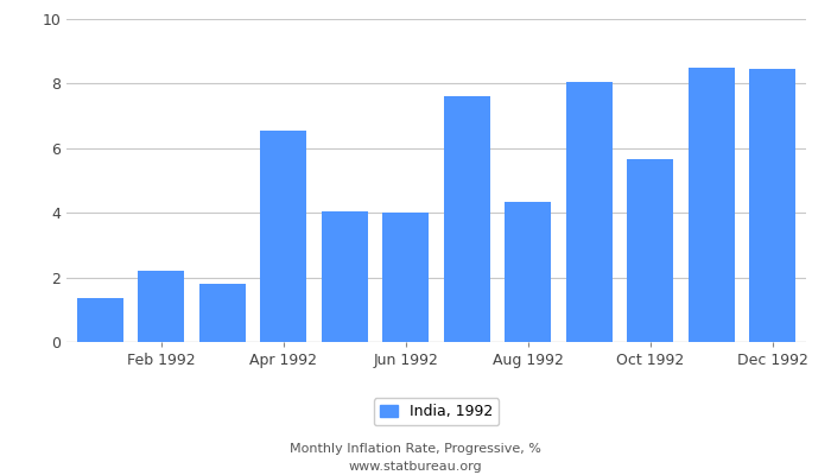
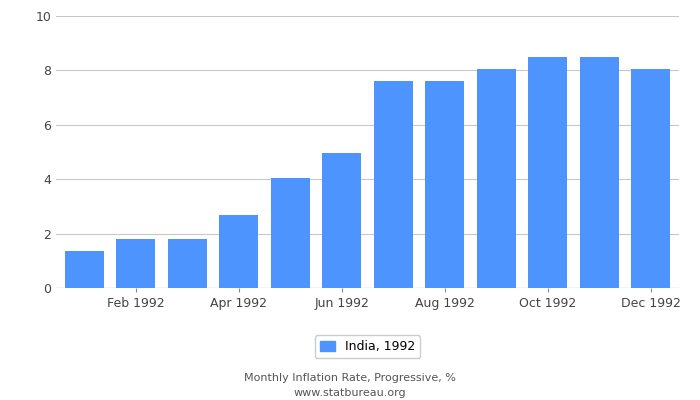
Feb 1992: 2.20 -> 1.80
Apr 1992: 6.55 -> 2.70
Jun 1992: 4.00 -> 4.95
Aug 1992: 4.35 -> 7.60
Oct 1992: 5.65 -> 8.50
Dec 1992: 8.45 -> 8.05
